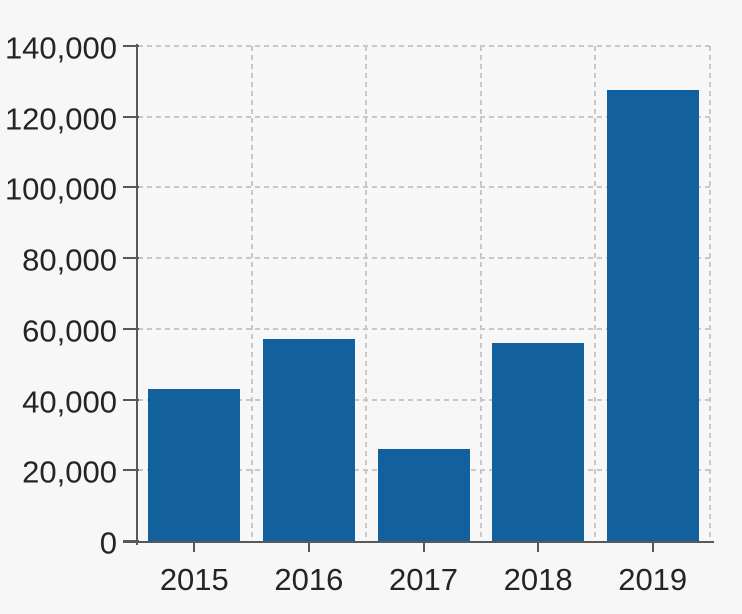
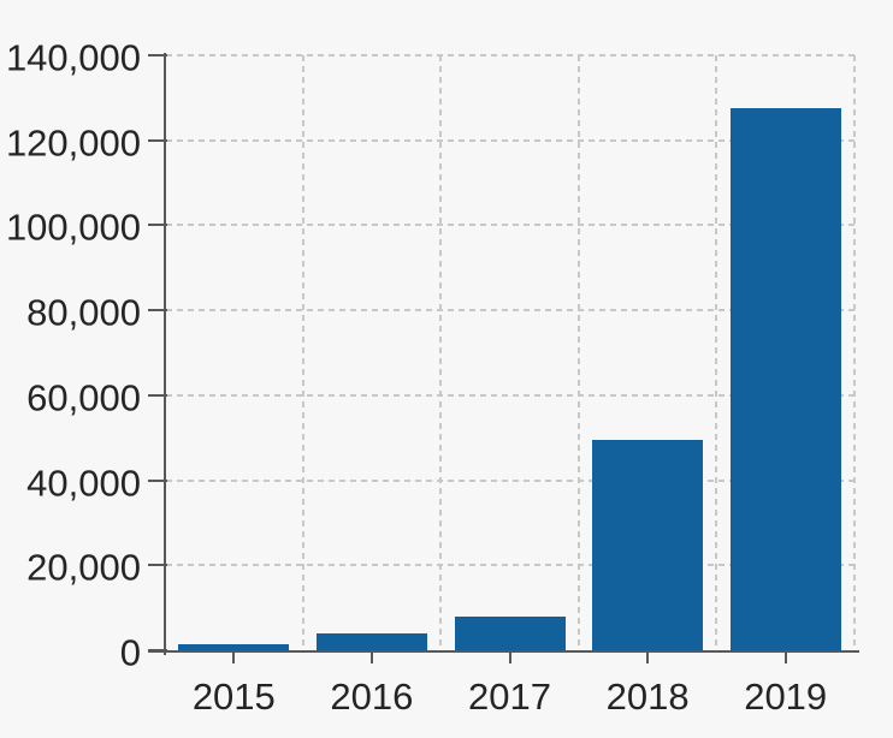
2015: 43000 -> 1000
2016: 57000 -> 4000
2017: 26000 -> 8000
2018: 56000 -> 50000
